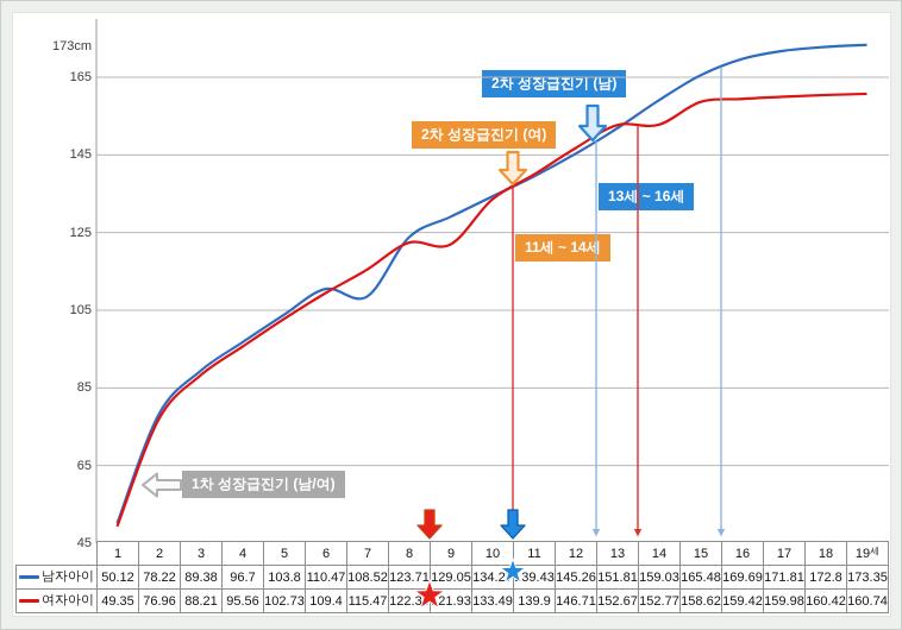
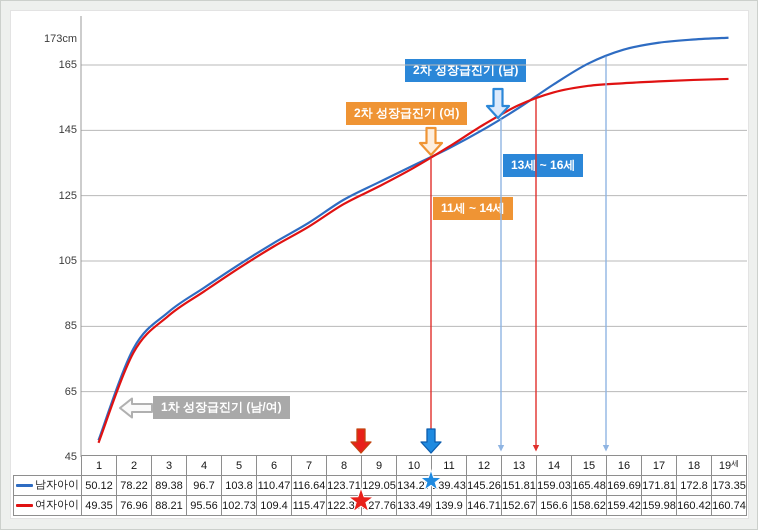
남자아이/7: 108.52 -> 116.64
여자아이/9: 121.93 -> 127.76
여자아이/14: 152.77 -> 156.6
